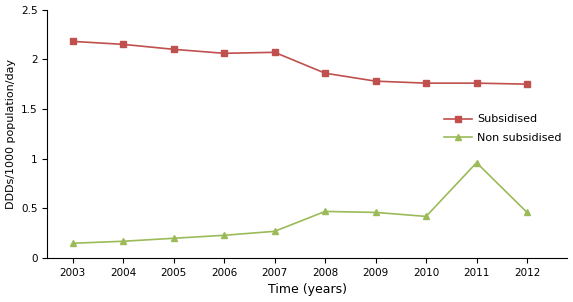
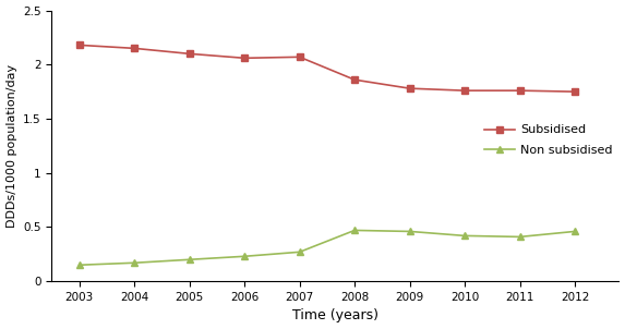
Non subsidised/2011: 0.96 -> 0.41
